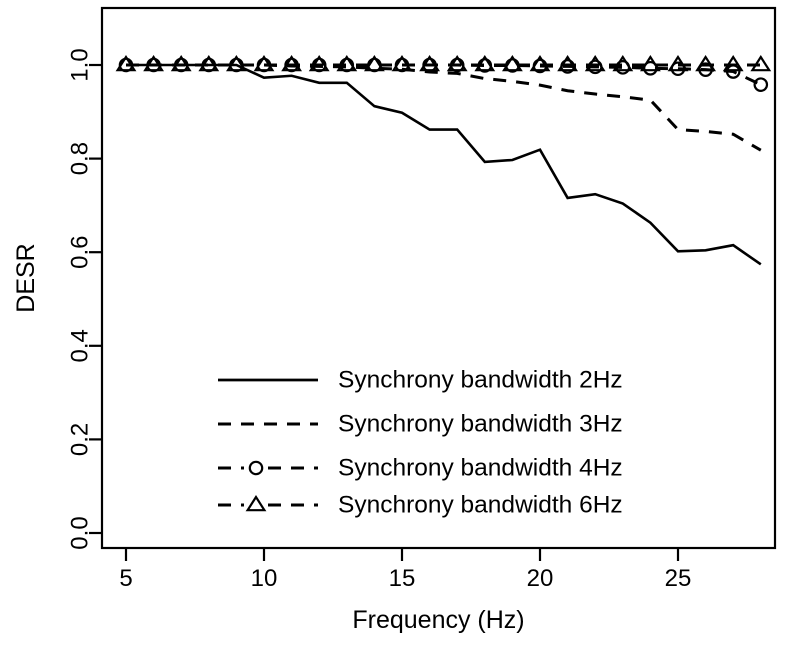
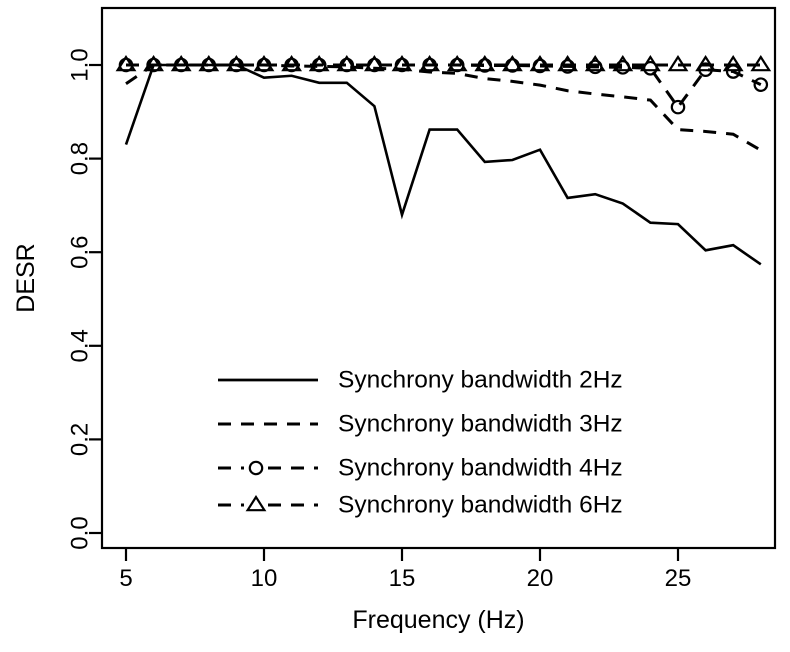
Synchrony bandwidth 2Hz/5: 1.00 -> 0.83
Synchrony bandwidth 3Hz/5: 1.00 -> 0.96
Synchrony bandwidth 2Hz/15: 0.90 -> 0.68
Synchrony bandwidth 2Hz/25: 0.60 -> 0.66
Synchrony bandwidth 4Hz/25: 0.99 -> 0.91
